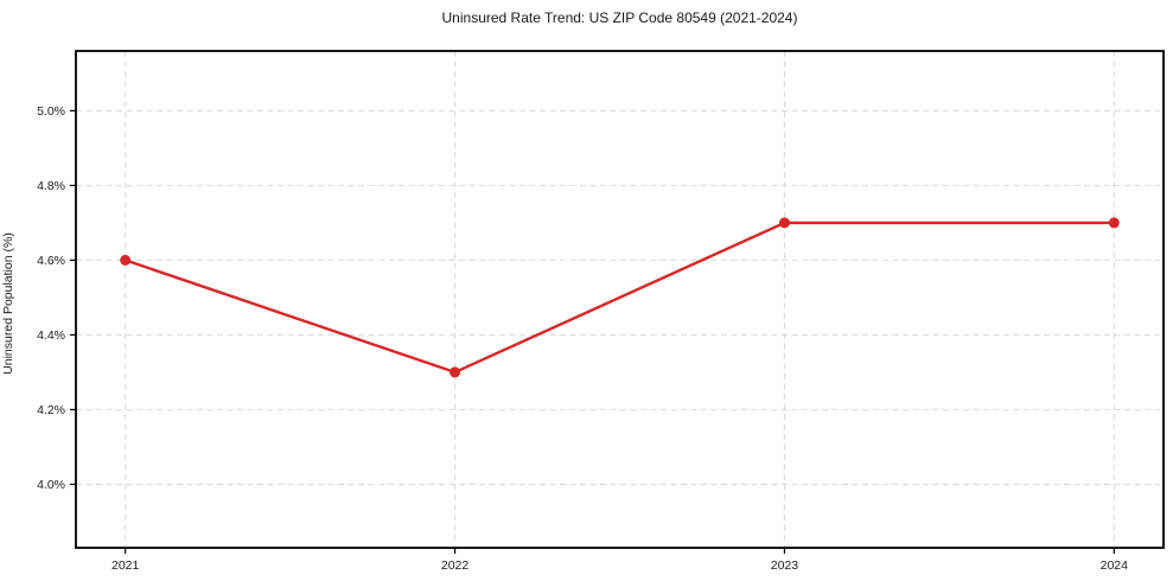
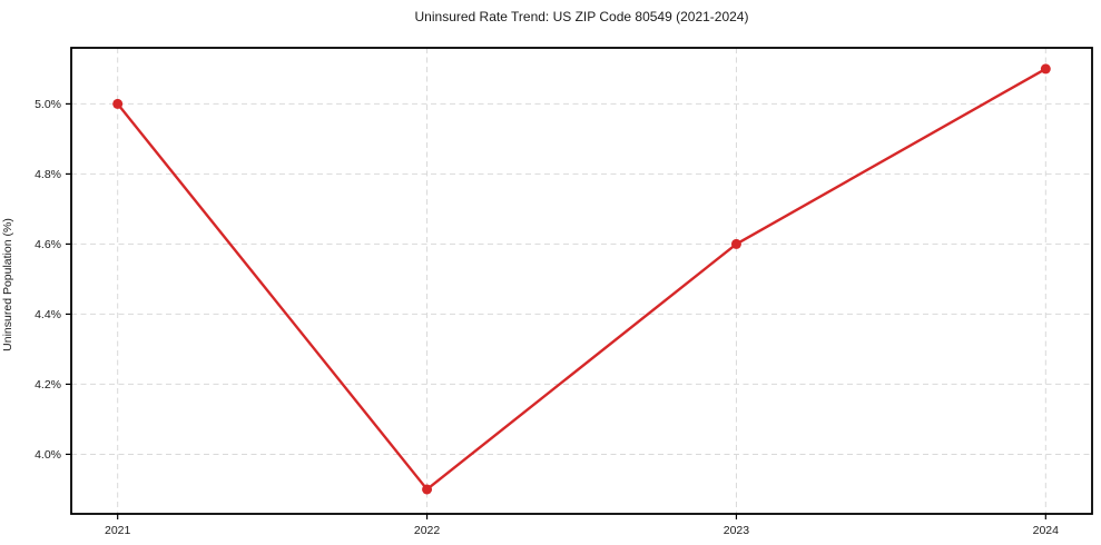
2021: 4.6% -> 5.0%
2022: 4.3% -> 3.9%
2023: 4.7% -> 4.6%
2024: 4.7% -> 5.1%
